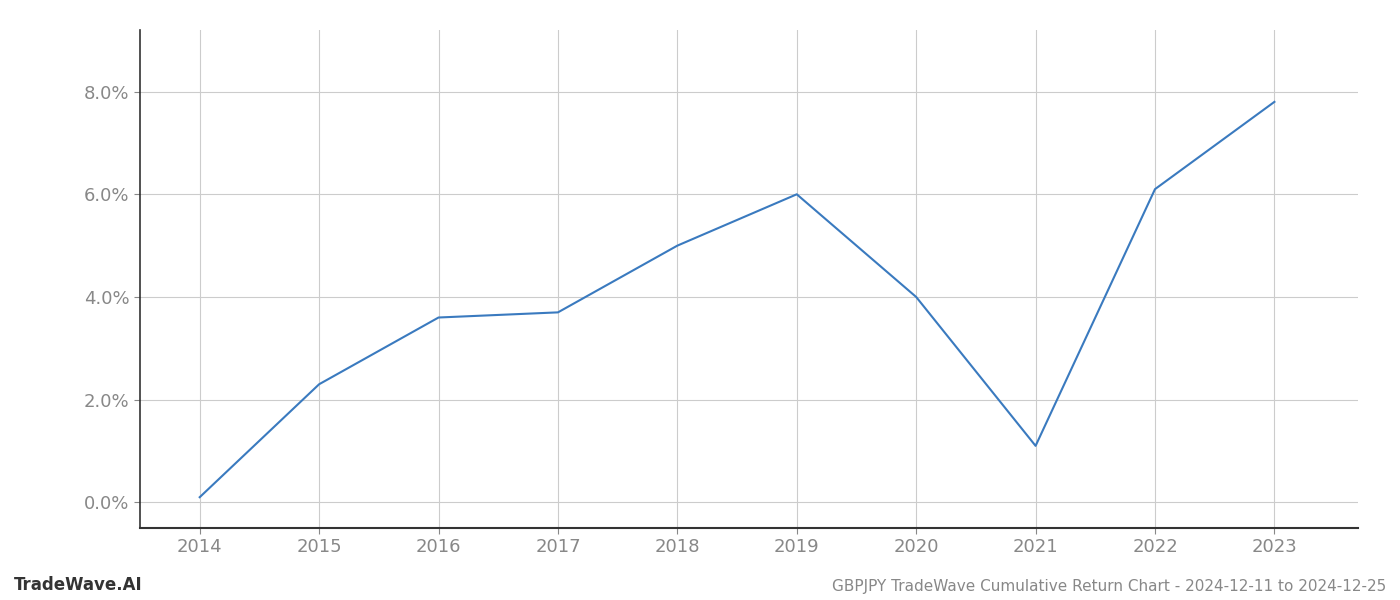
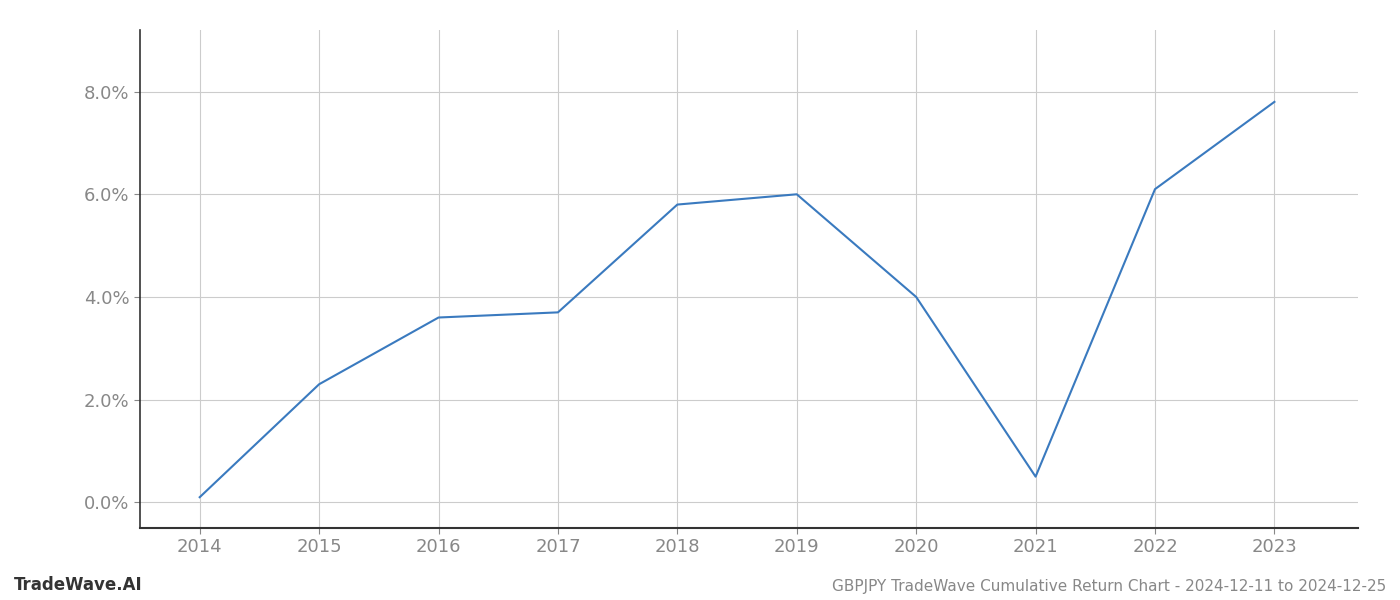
2018: 5.0% -> 5.8%
2021: 1.1% -> 0.5%
